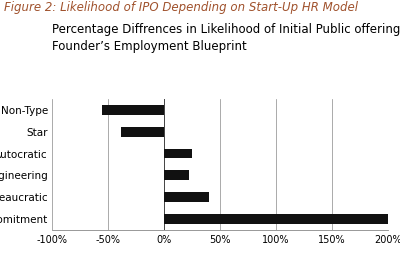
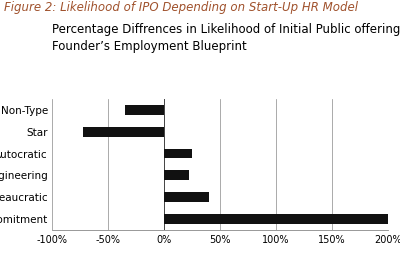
Non-Type: -55% -> -35%
Star: -38% -> -72%
